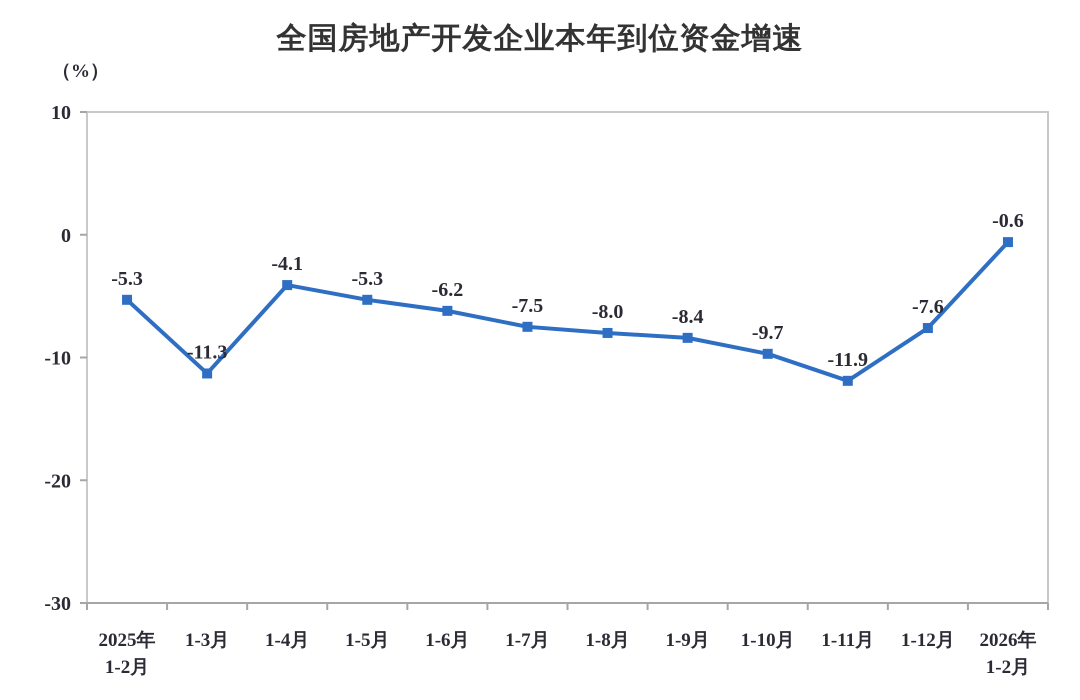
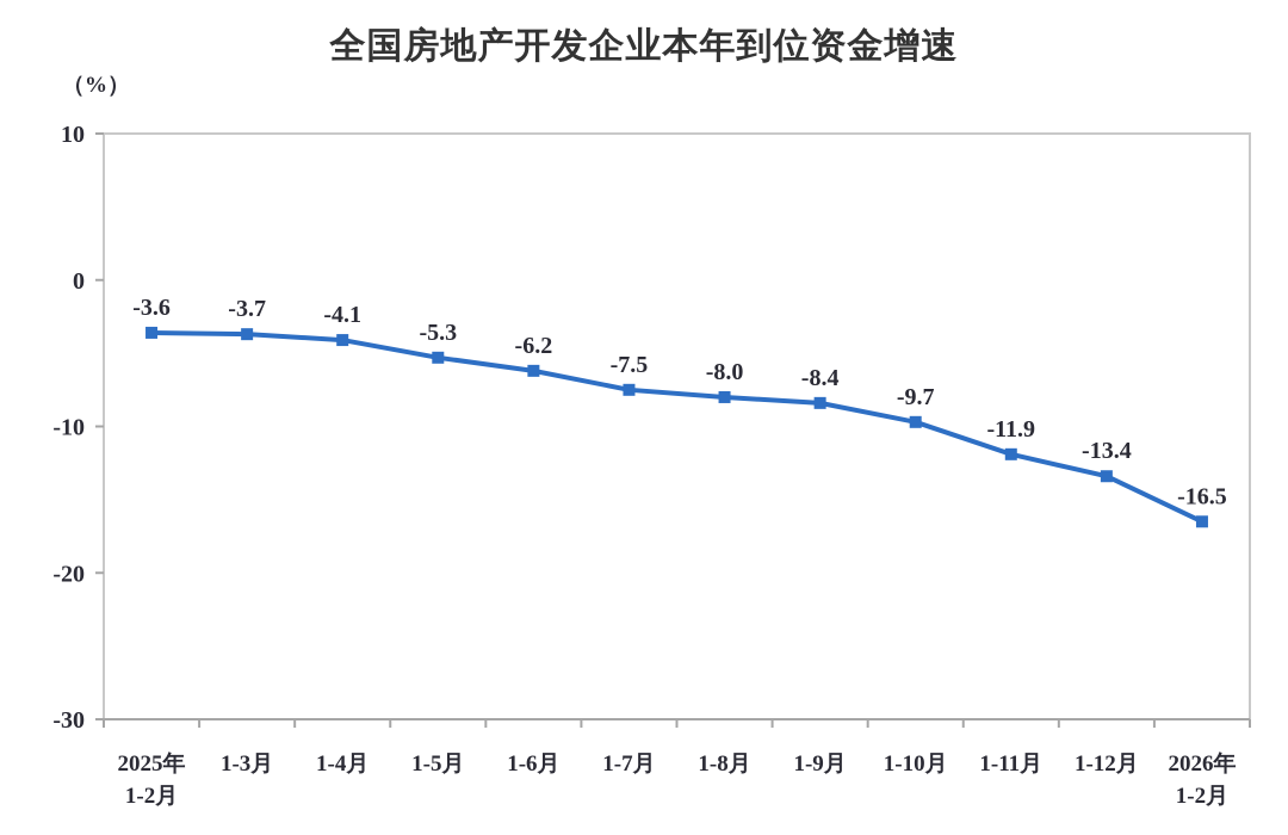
2025年 1-2月: -5.3 -> -3.6
1-3月: -11.3 -> -3.7
1-12月: -7.6 -> -13.4
2026年 1-2月: -0.6 -> -16.5
